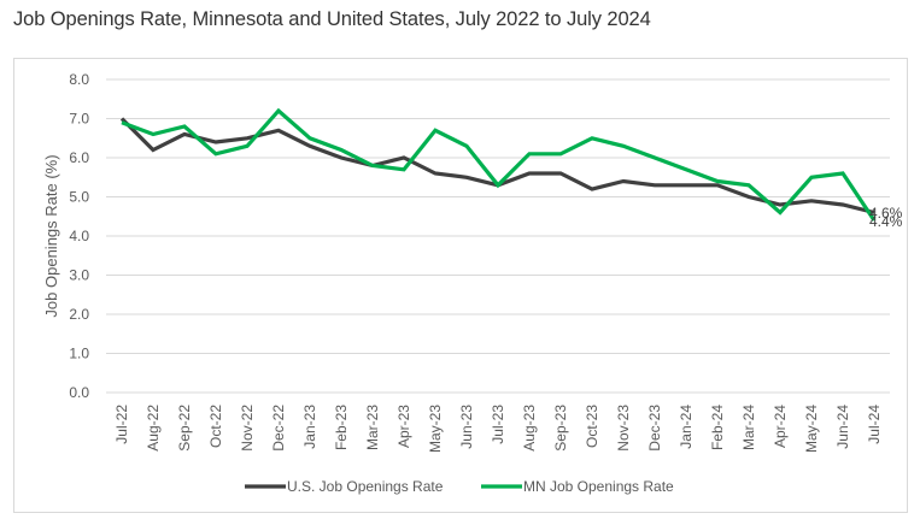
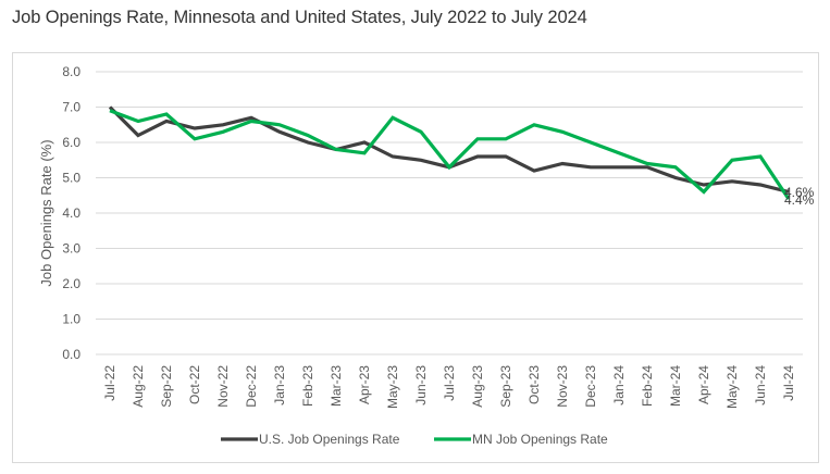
MN Job Openings Rate/Dec-22: 7.2 -> 6.6
